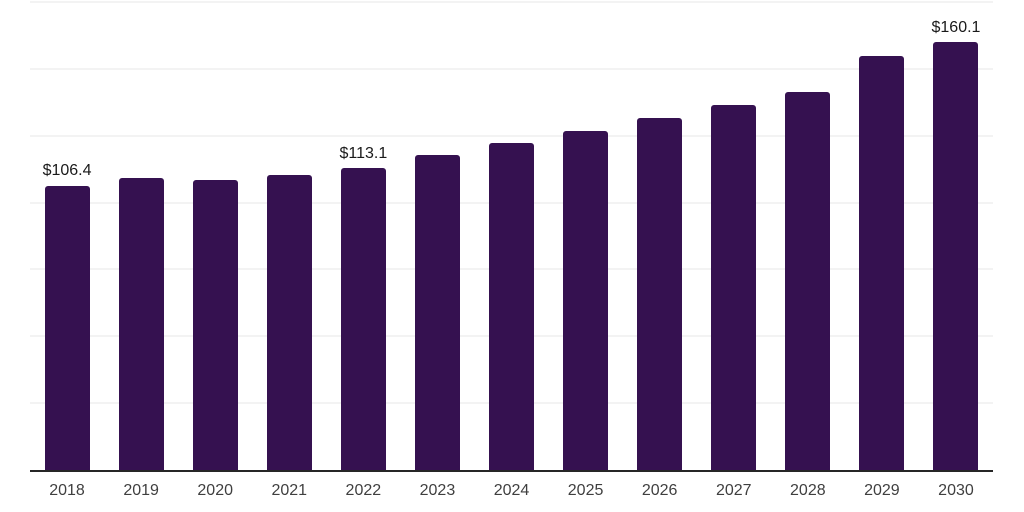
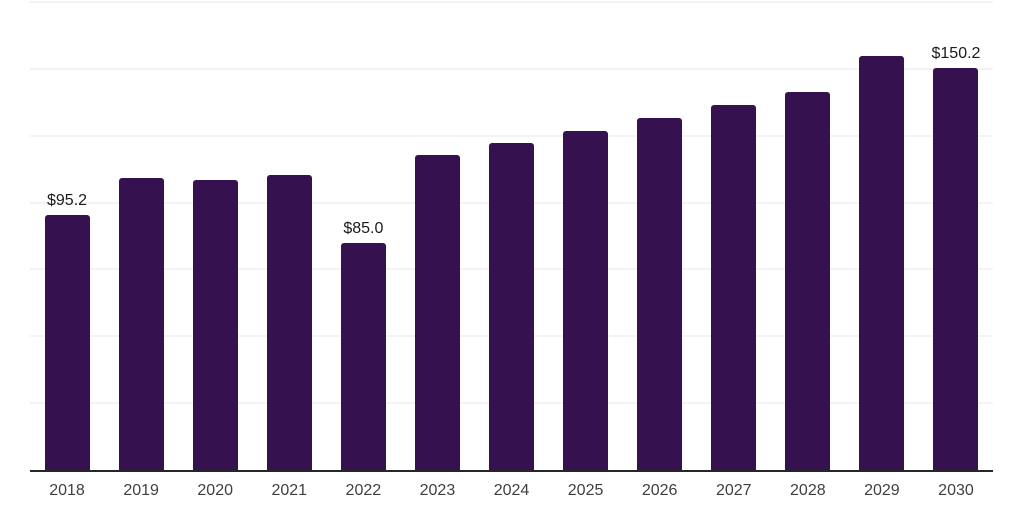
2018: $106.4 -> $95.2
2022: $113.1 -> $85.0
2030: $160.1 -> $150.2
